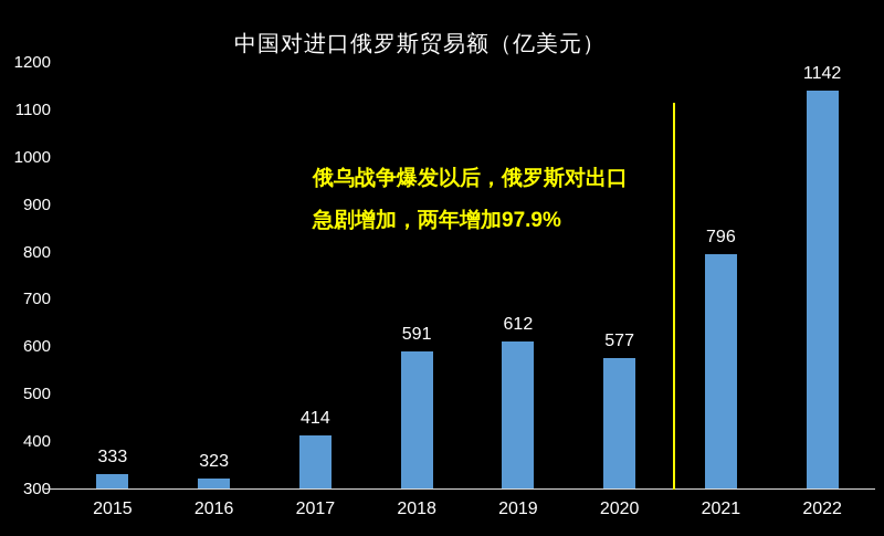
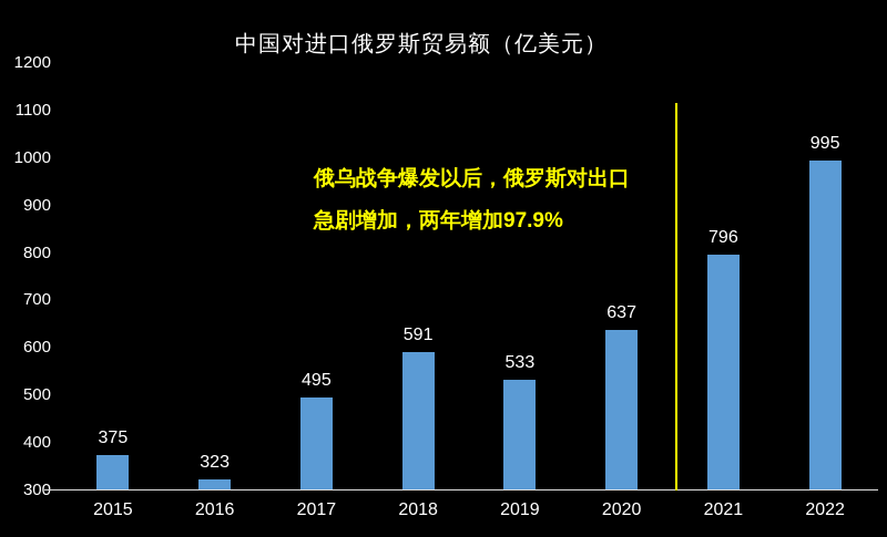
2015: 333 -> 375
2017: 414 -> 495
2019: 612 -> 533
2020: 577 -> 637
2022: 1142 -> 995
